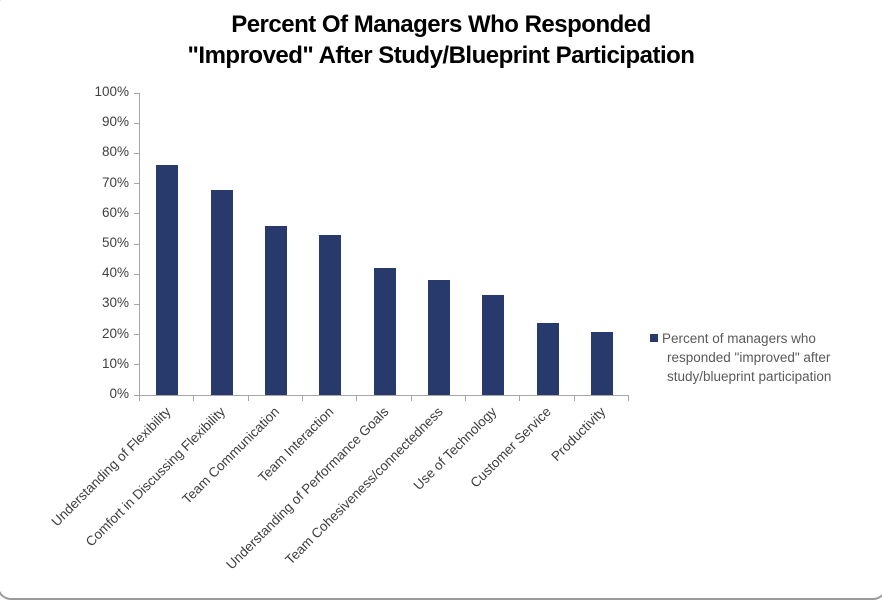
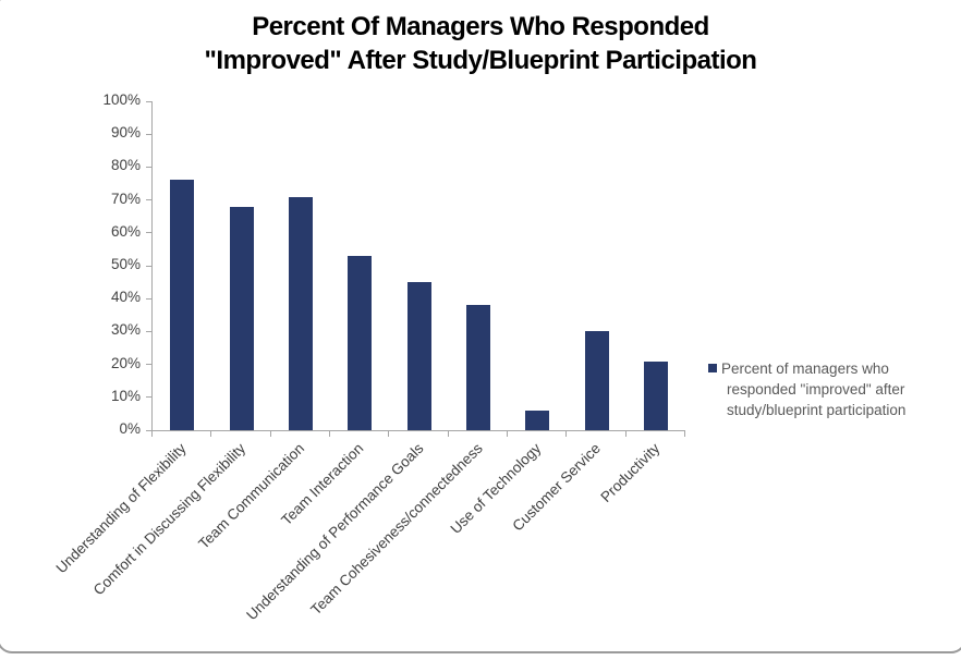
Team Communication: 56% -> 71%
Understanding of Performance Goals: 42% -> 45%
Use of Technology: 33% -> 6%
Customer Service: 24% -> 30%
